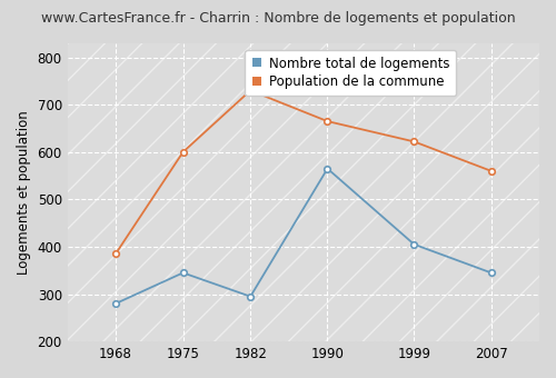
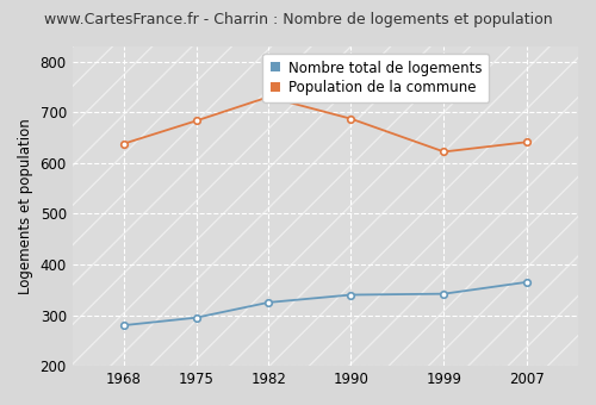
Population de la commune/1968: 385 -> 638
Nombre total de logements/1975: 345 -> 295
Population de la commune/1975: 600 -> 683
Nombre total de logements/1982: 295 -> 325
Nombre total de logements/1990: 565 -> 340
Population de la commune/1990: 665 -> 687
Nombre total de logements/1999: 405 -> 342
Nombre total de logements/2007: 345 -> 365
Population de la commune/2007: 560 -> 641
